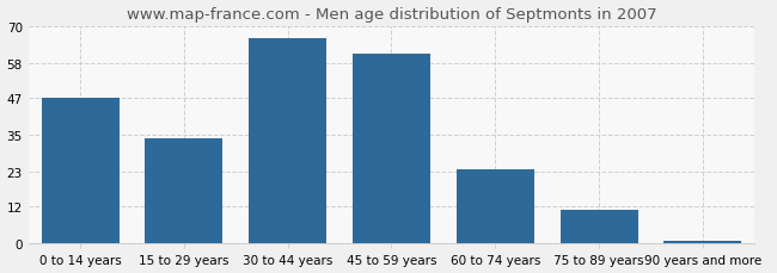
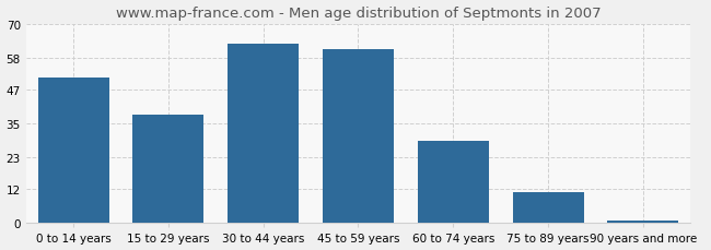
0 to 14 years: 47 -> 51
15 to 29 years: 34 -> 38
30 to 44 years: 66 -> 63
60 to 74 years: 24 -> 29
